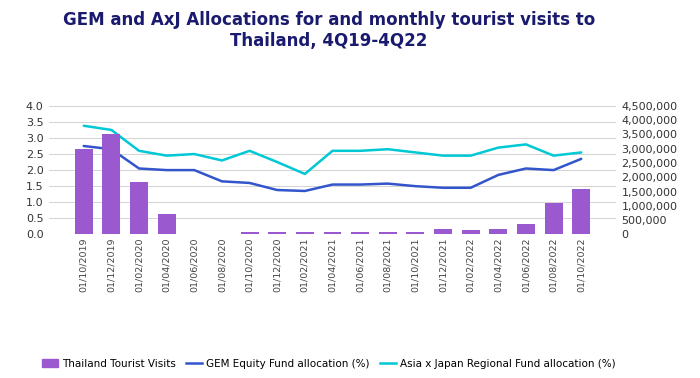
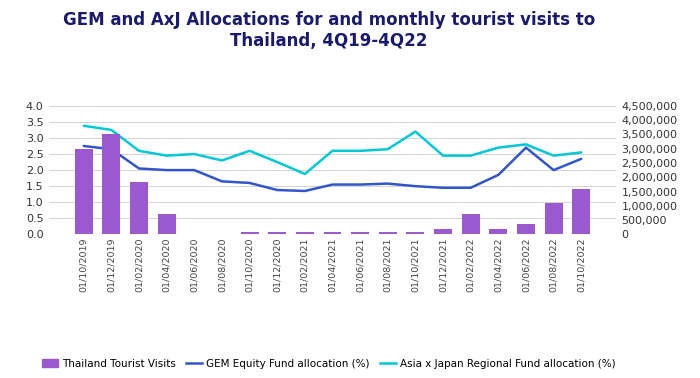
Asia x Japan Regional Fund allocation (%)/01/10/2021: 2.55 -> 3.20
Thailand Tourist Visits/01/02/2022: 160,000 -> 700,000
GEM Equity Fund allocation (%)/01/06/2022: 2.05 -> 2.70
